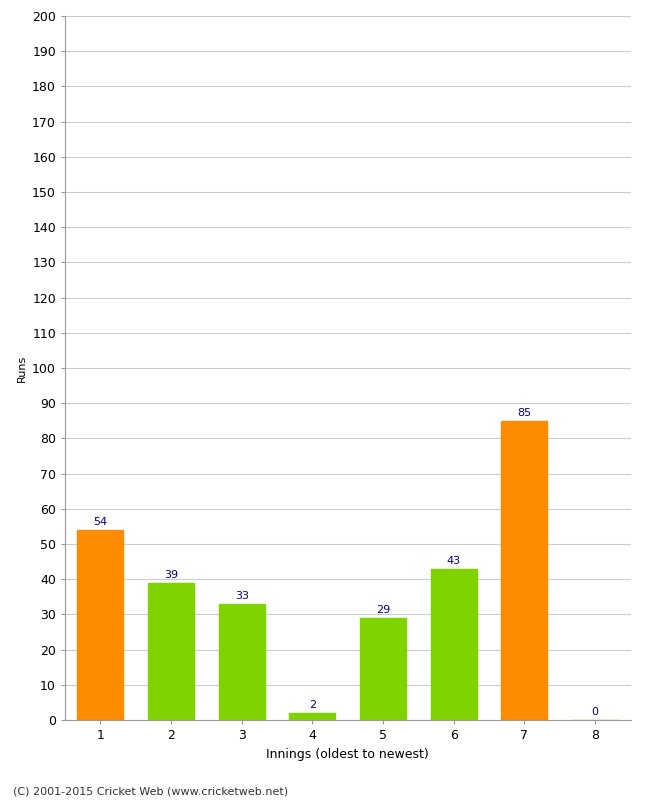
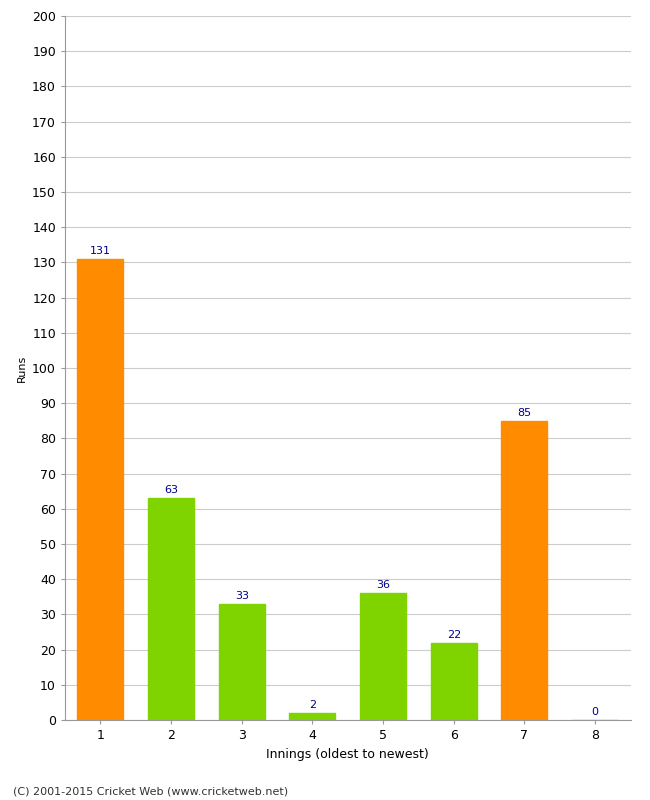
1: 54 -> 131
2: 39 -> 63
5: 29 -> 36
6: 43 -> 22
